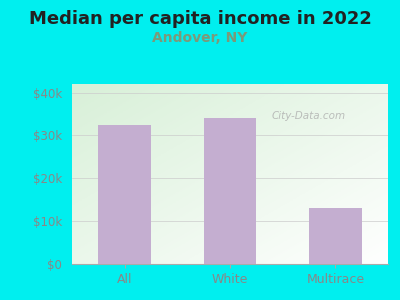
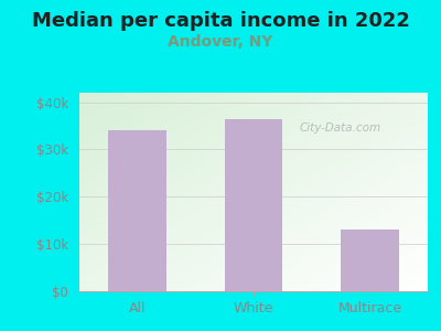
All: $32.5k -> $34.0k
White: $34.0k -> $36.5k
